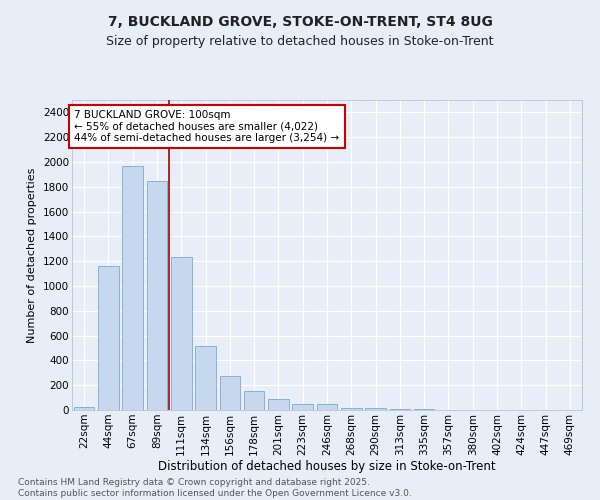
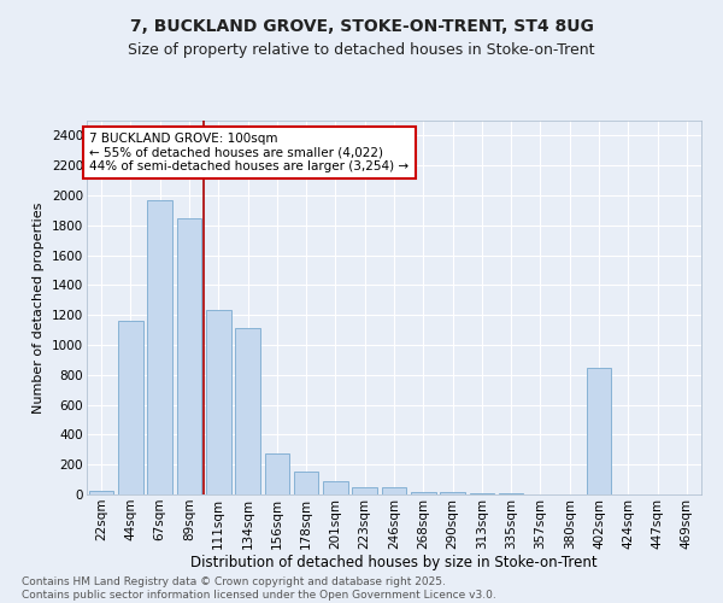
134sqm: 520 -> 1110
402sqm: 0 -> 850
